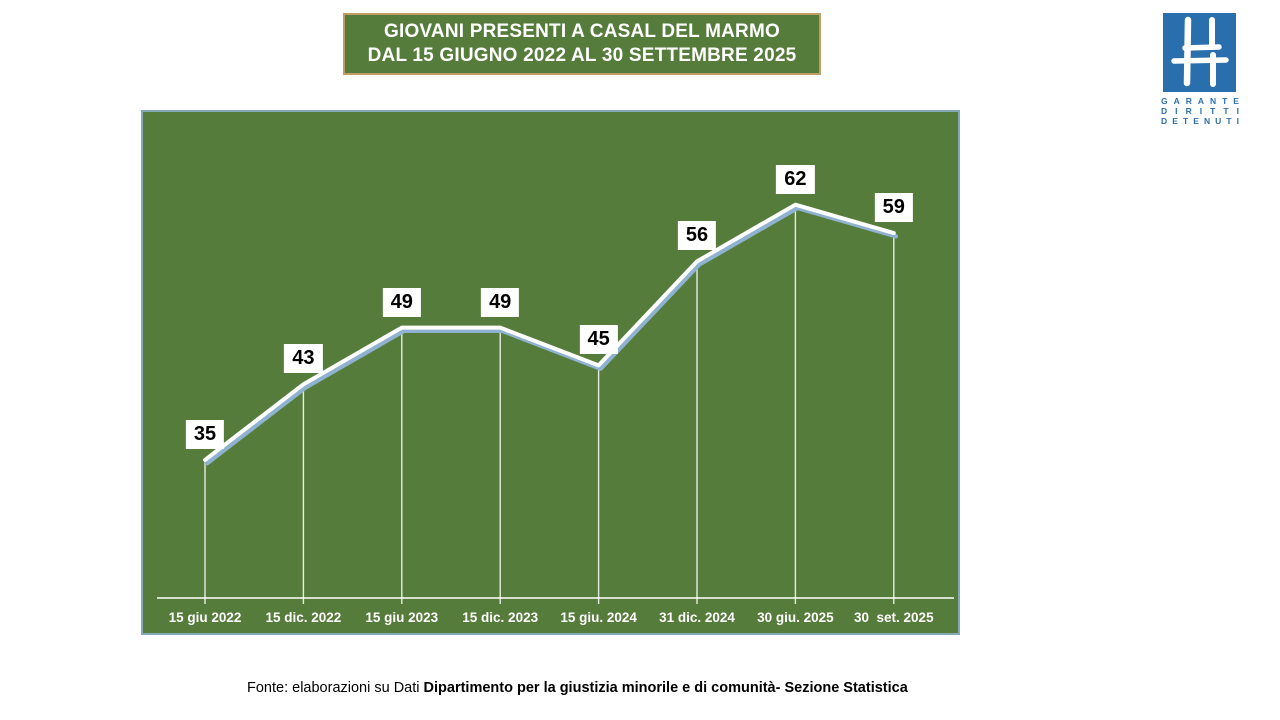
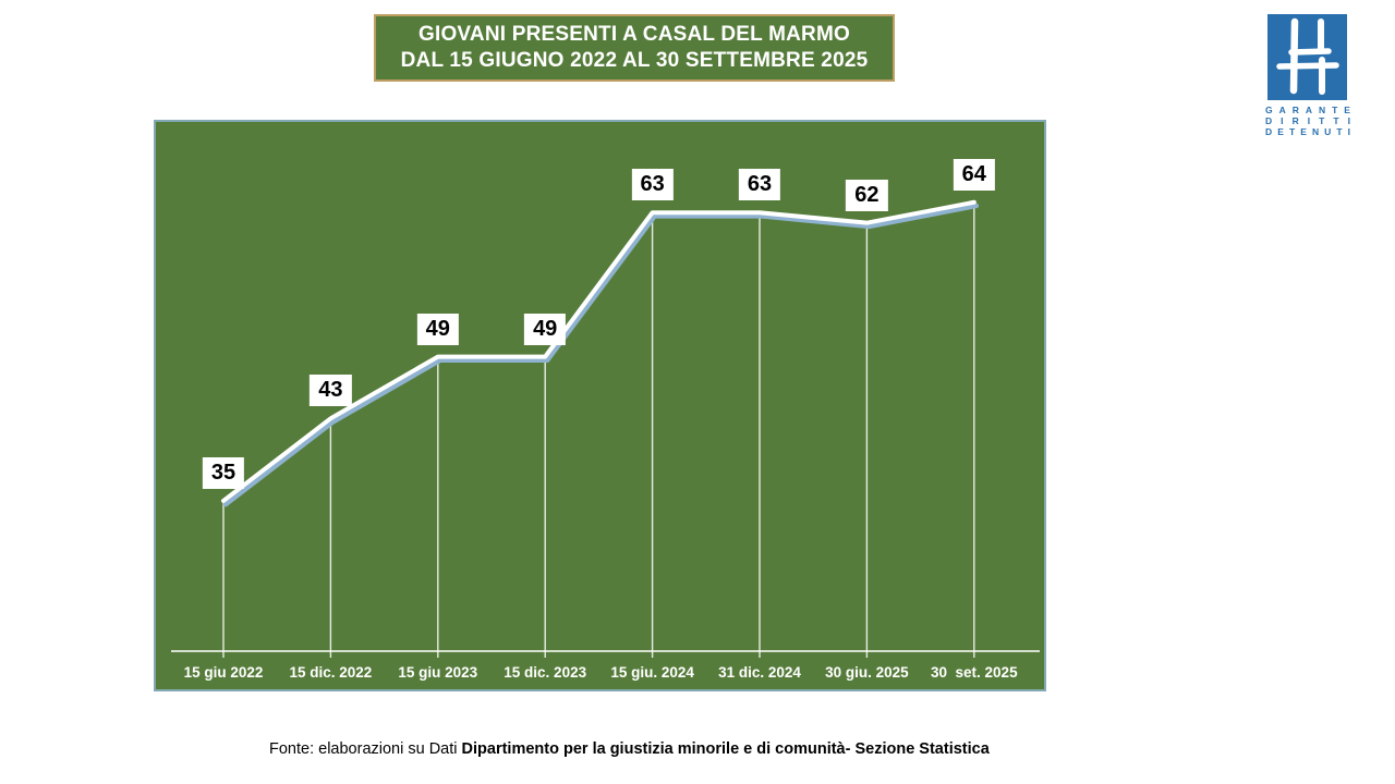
15 giu. 2024: 45 -> 63
31 dic. 2024: 56 -> 63
30 set. 2025: 59 -> 64
